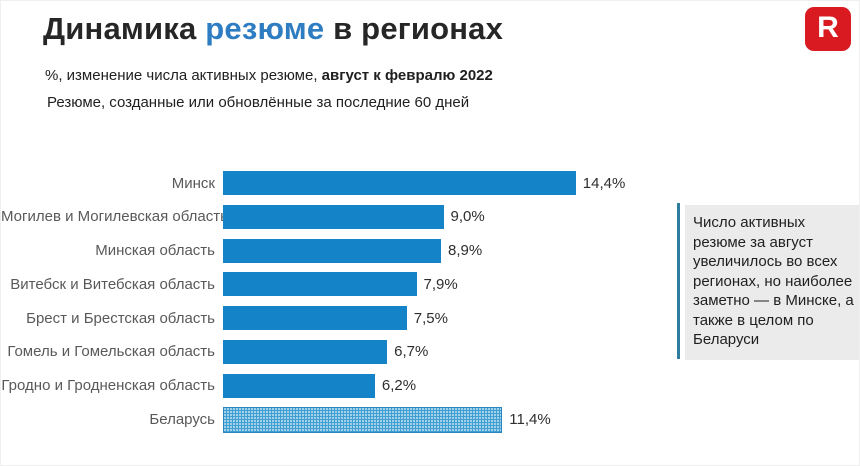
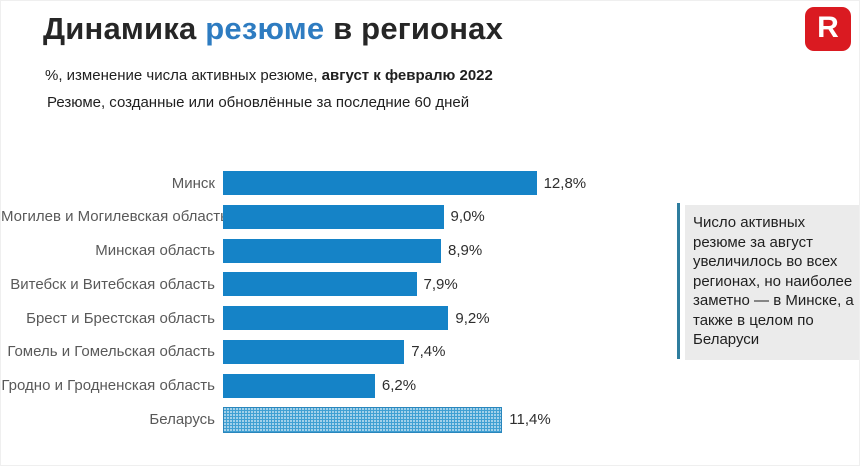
Минск: 14,4% -> 12,8%
Брест и Брестская область: 7,5% -> 9,2%
Гомель и Гомельская область: 6,7% -> 7,4%
